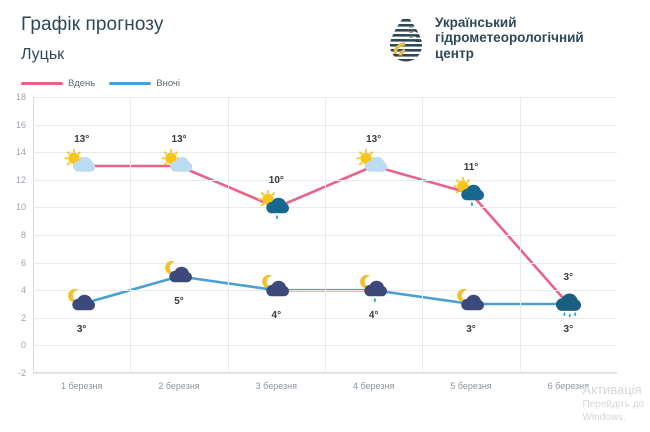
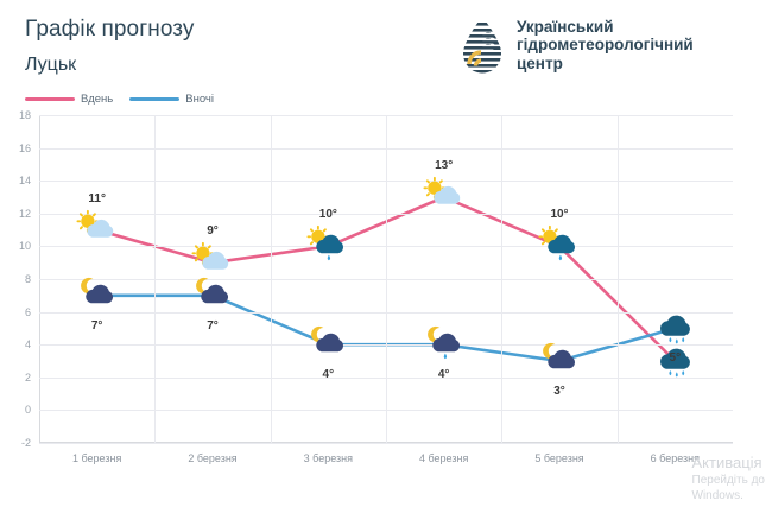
Вдень/1 березня: 13° -> 11°
Вночі/1 березня: 3° -> 7°
Вдень/2 березня: 13° -> 9°
Вночі/2 березня: 5° -> 7°
Вдень/5 березня: 11° -> 10°
Вночі/6 березня: 3° -> 5°
